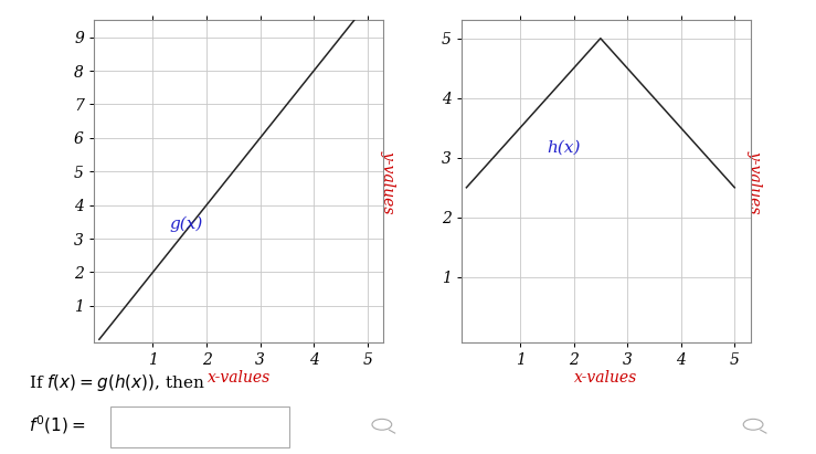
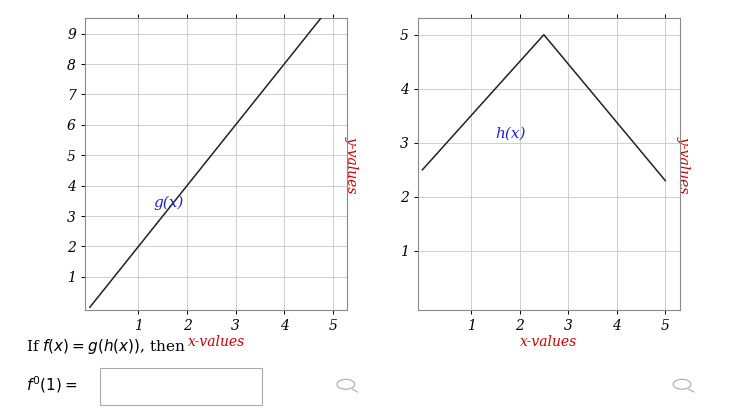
5: 2.5 -> 2.3
